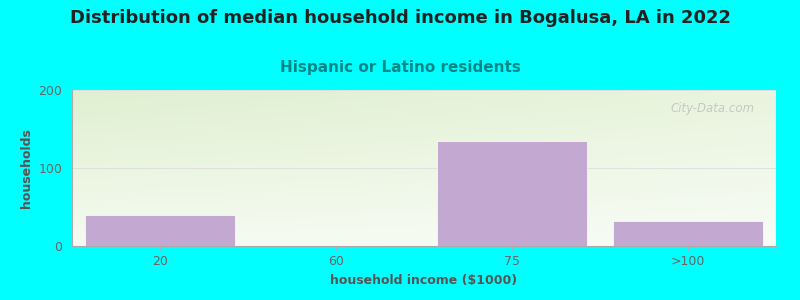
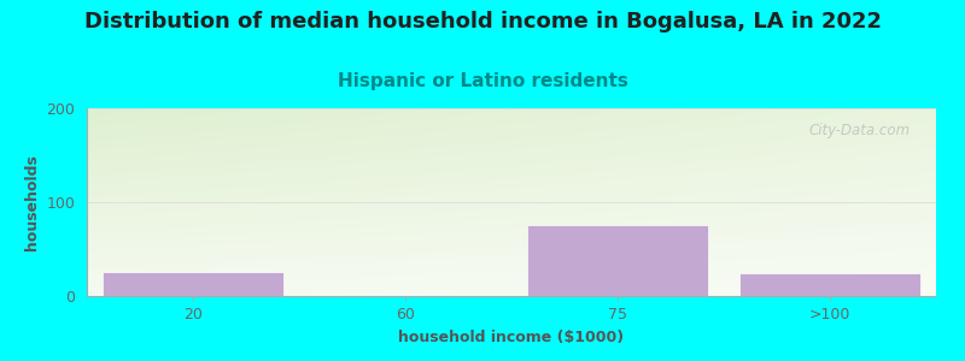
20: 40 -> 26
75: 135 -> 76
>100: 32 -> 24
